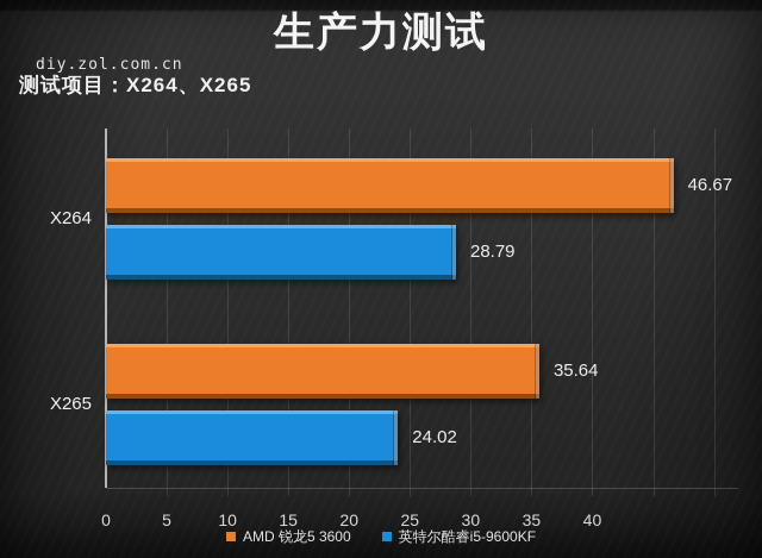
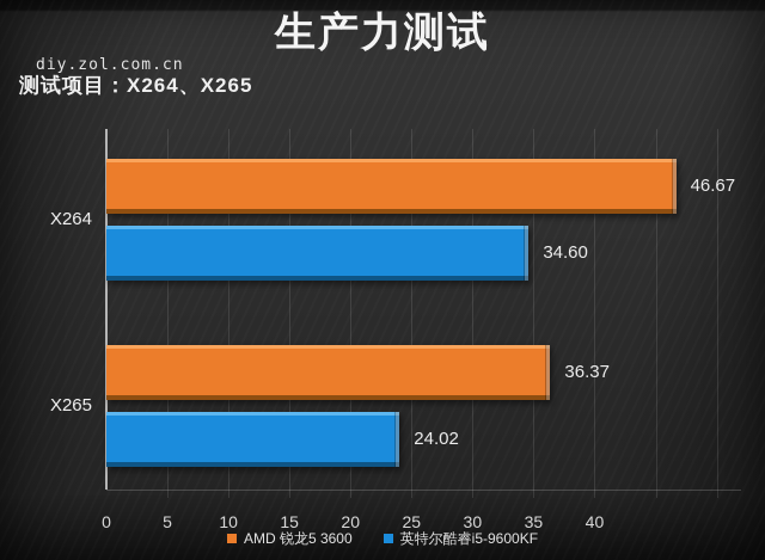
英特尔酷睿i5-9600KF/X264: 28.79 -> 34.60
AMD 锐龙5 3600/X265: 35.64 -> 36.37
